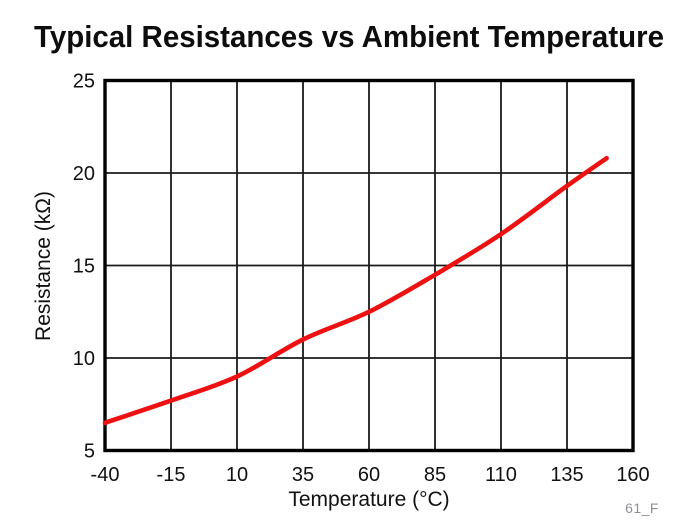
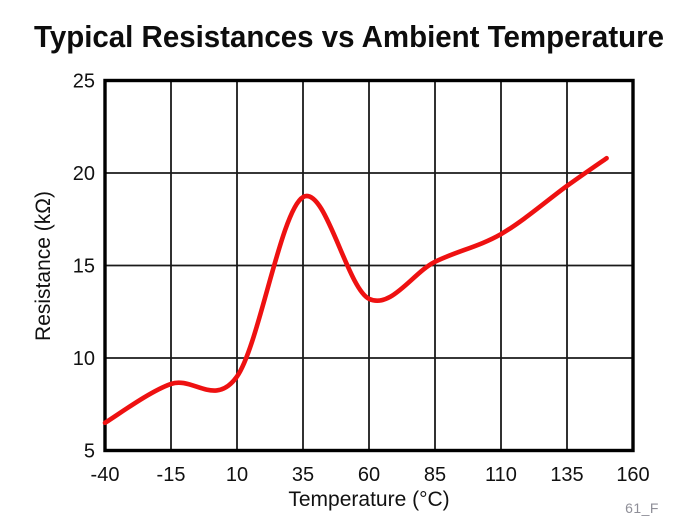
-15: 7.7 -> 8.6
35: 11.0 -> 18.7
60: 12.5 -> 13.2
85: 14.5 -> 15.2
